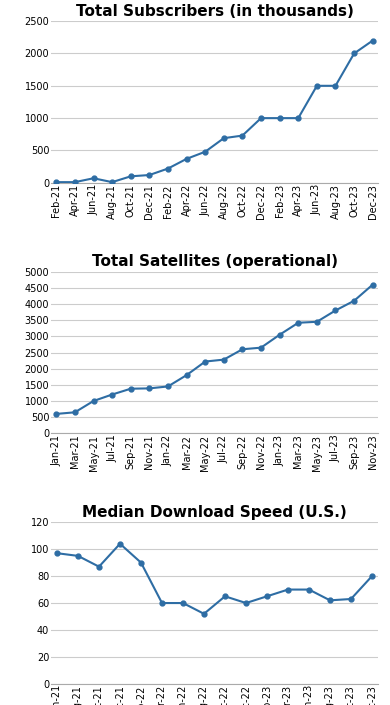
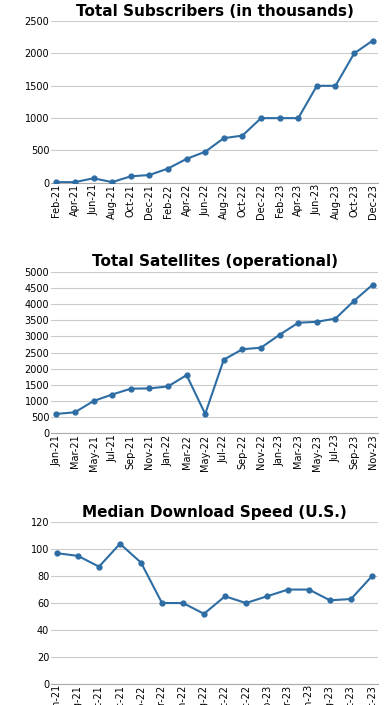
Total Satellites (operational)/May-22: 2220 -> 600
Total Satellites (operational)/Jul-23: 3800 -> 3550
